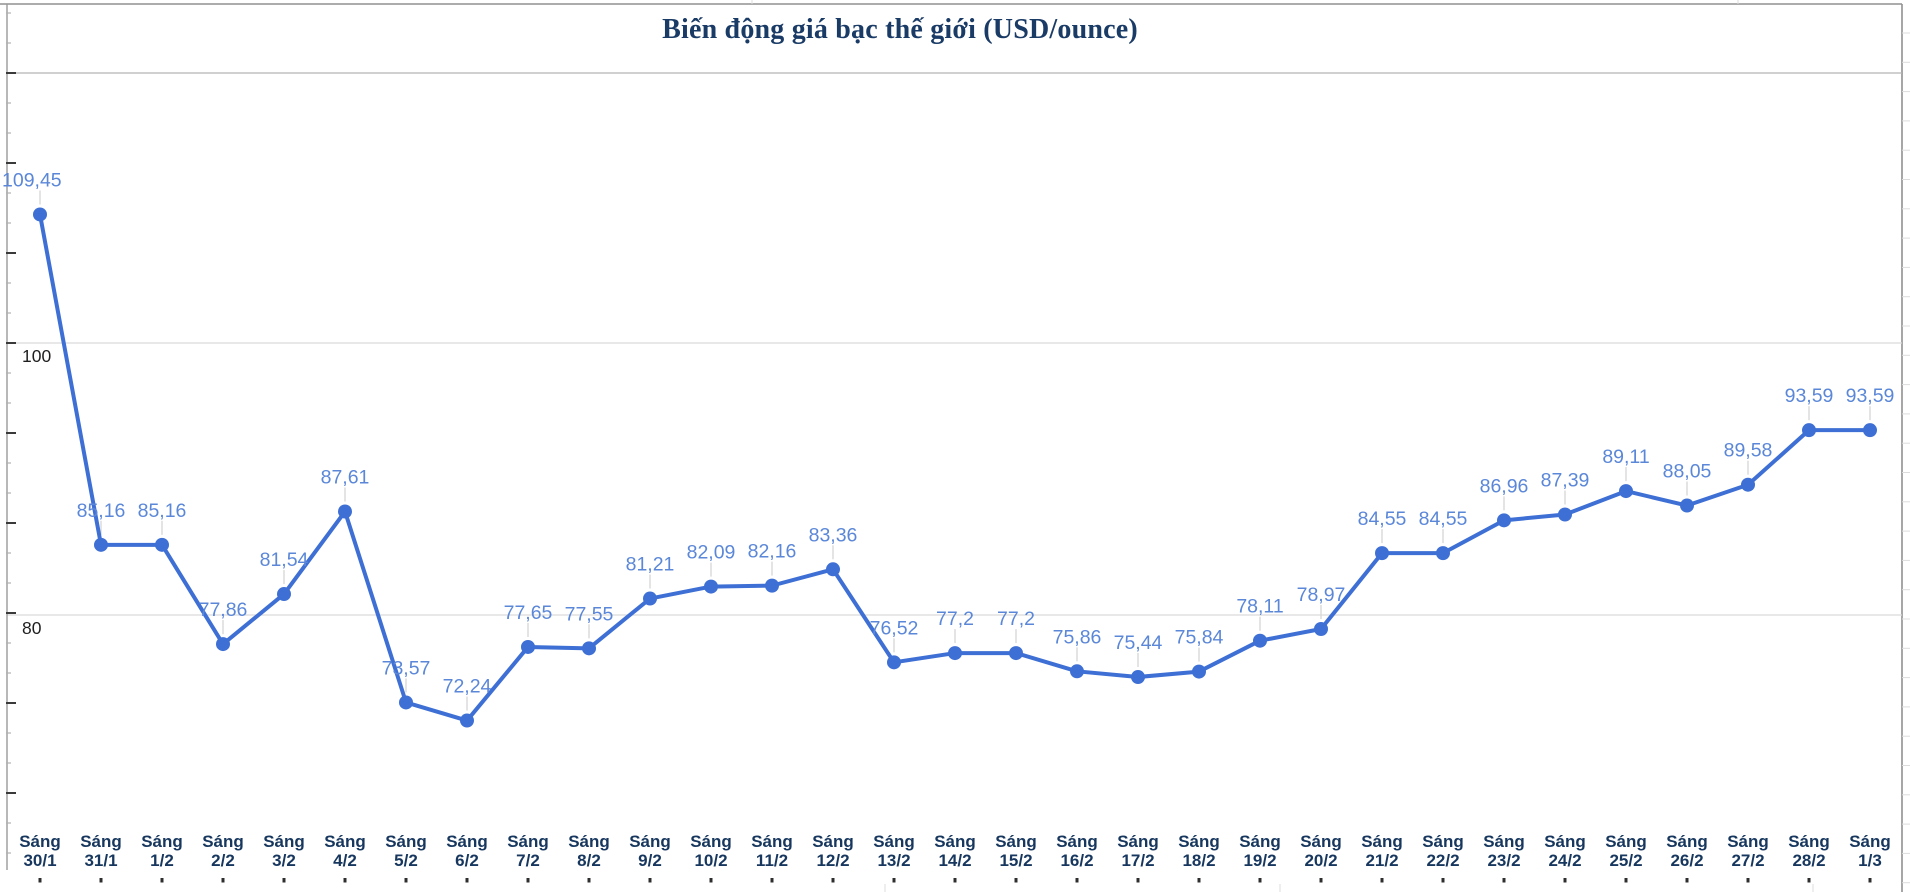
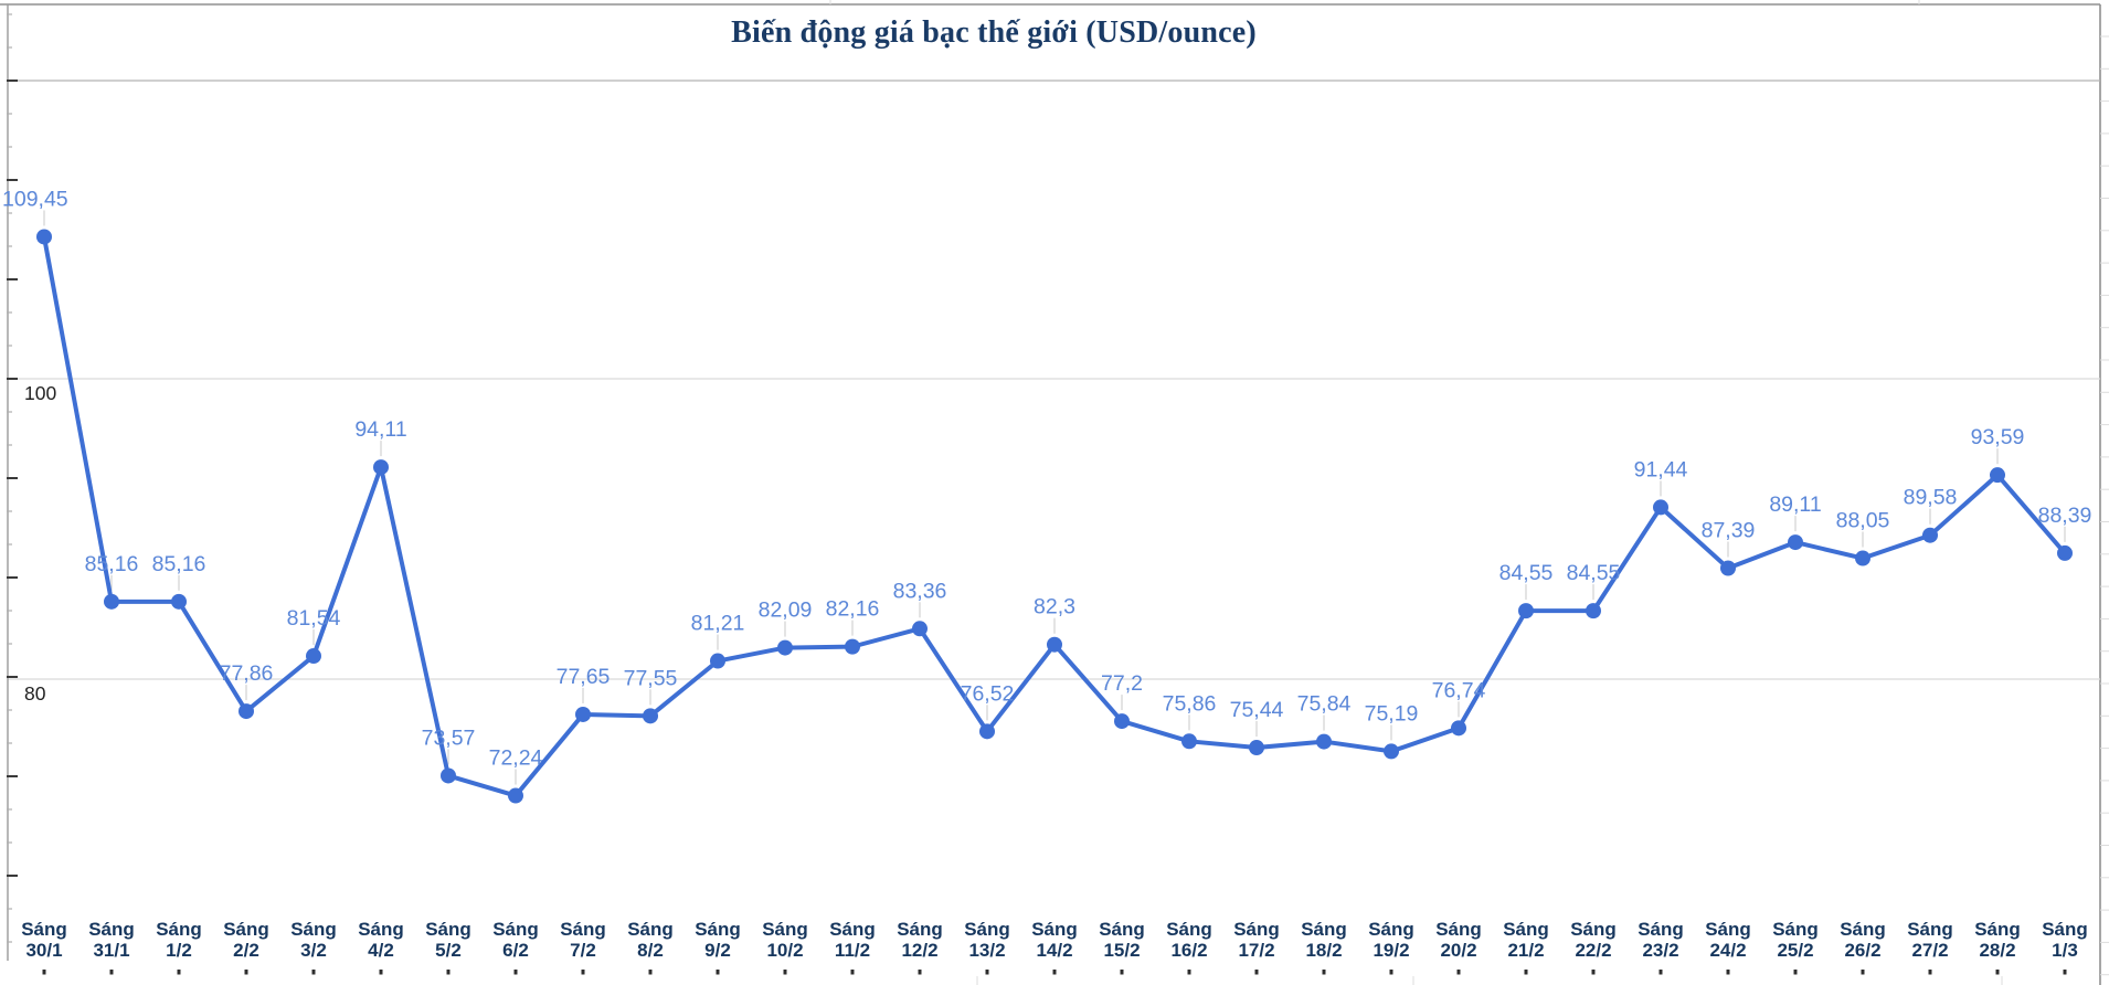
Sáng 4/2: 87,61 -> 94,11
Sáng 14/2: 77,2 -> 82,3
Sáng 19/2: 78,11 -> 75,19
Sáng 20/2: 78,97 -> 76,74
Sáng 23/2: 86,96 -> 91,44
Sáng 1/3: 93,59 -> 88,39
